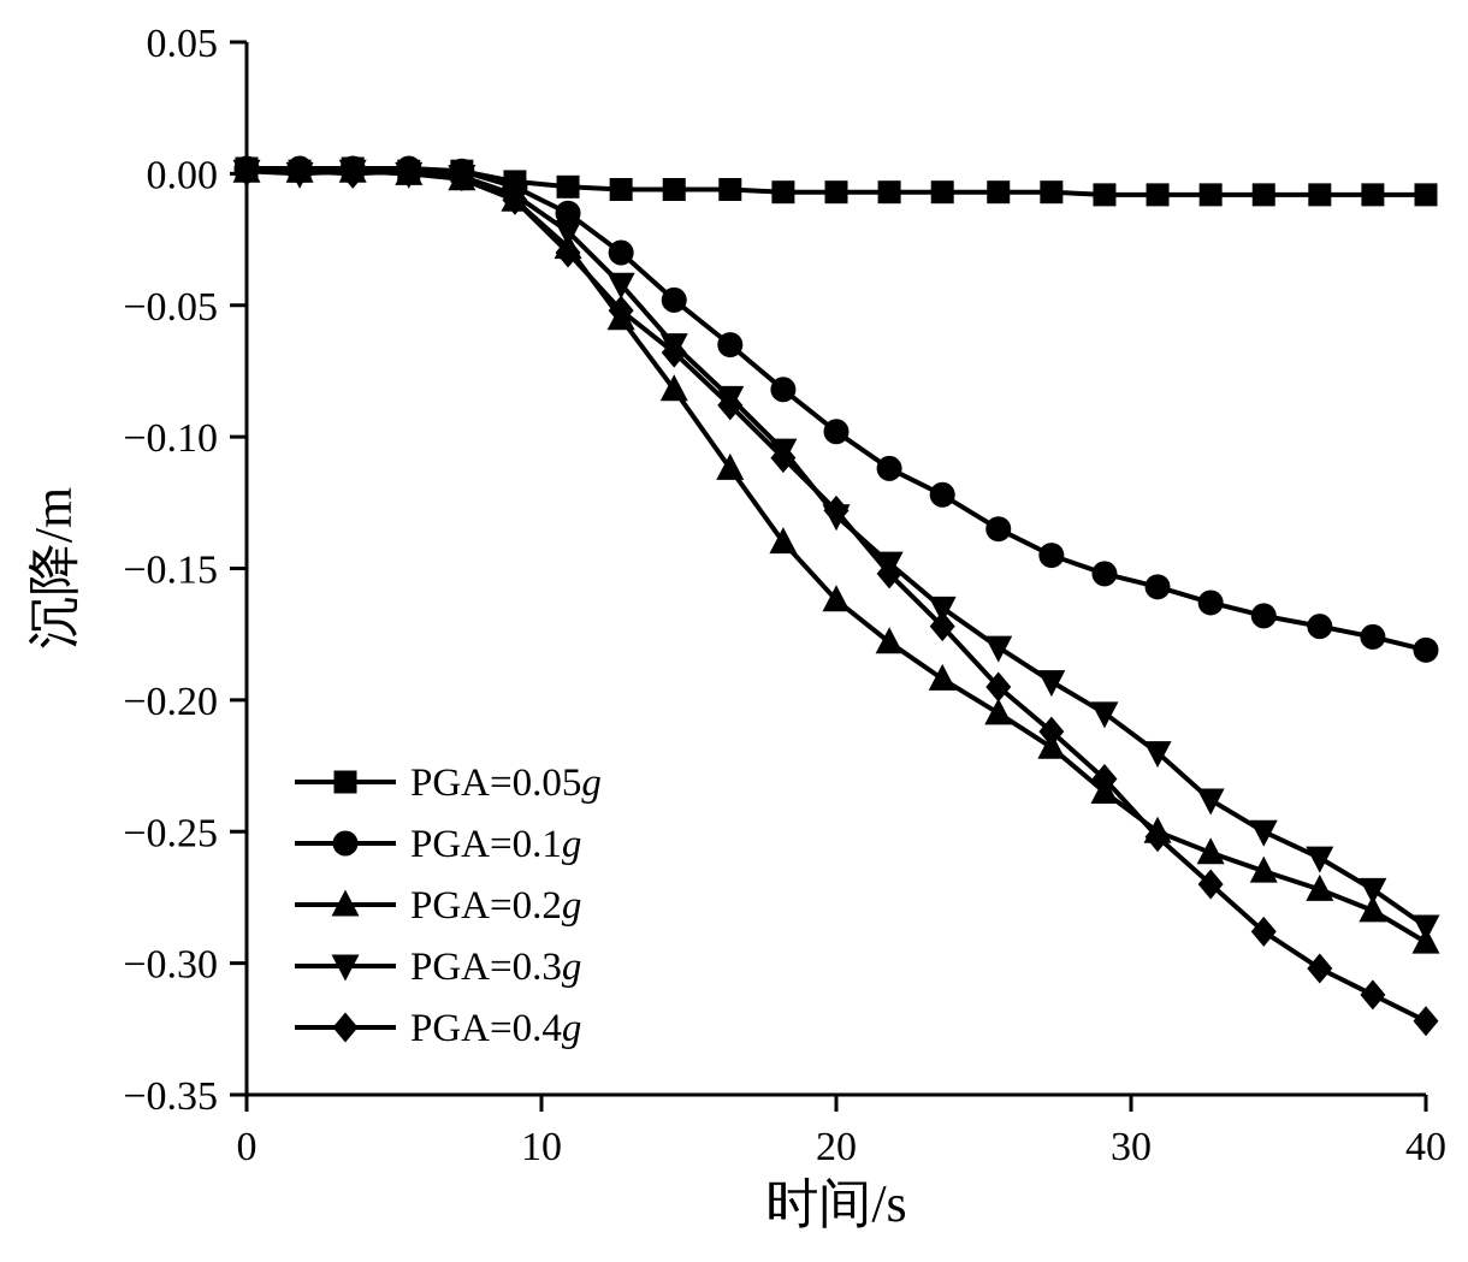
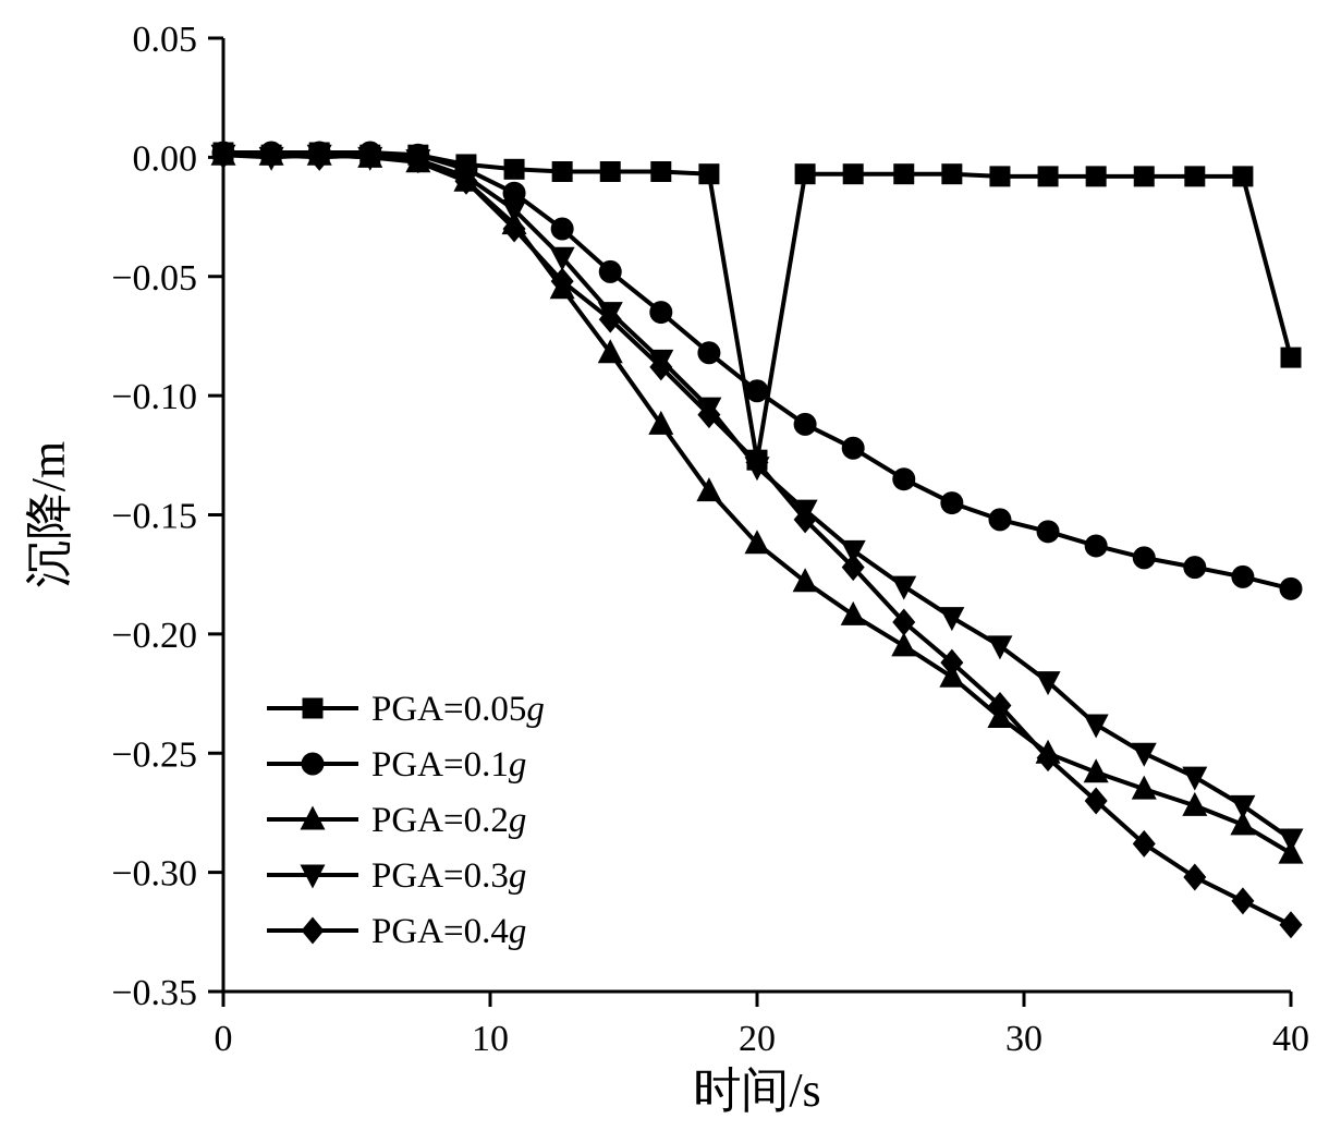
PGA=0.05g/20: -0.007 -> -0.127
PGA=0.05g/40: -0.008 -> -0.084
